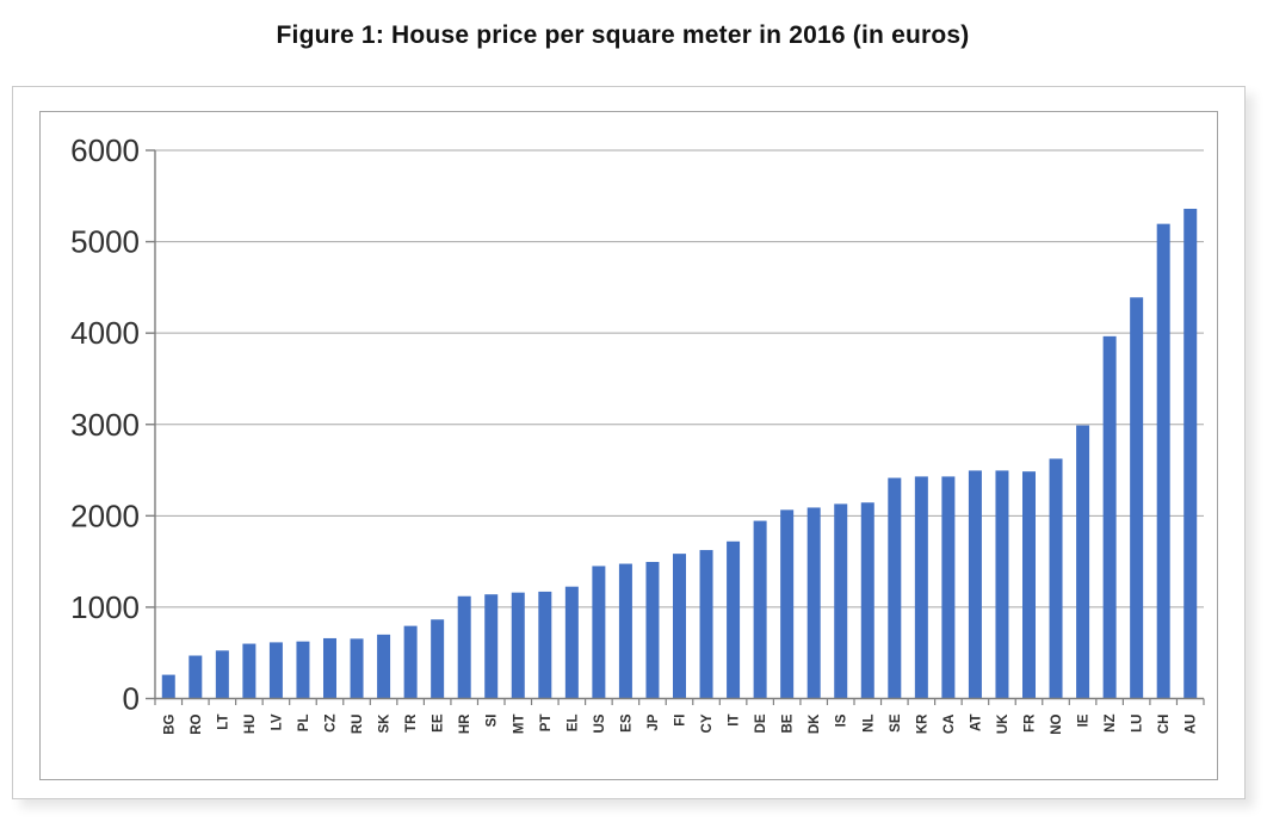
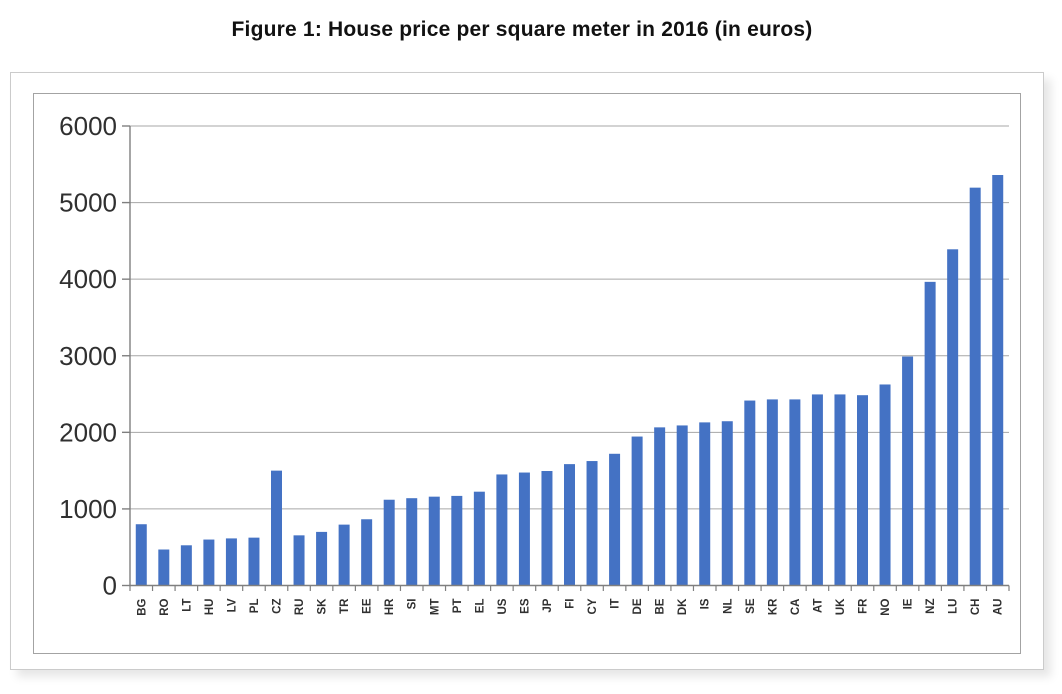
BG: 300 -> 800
CZ: 700 -> 1500
